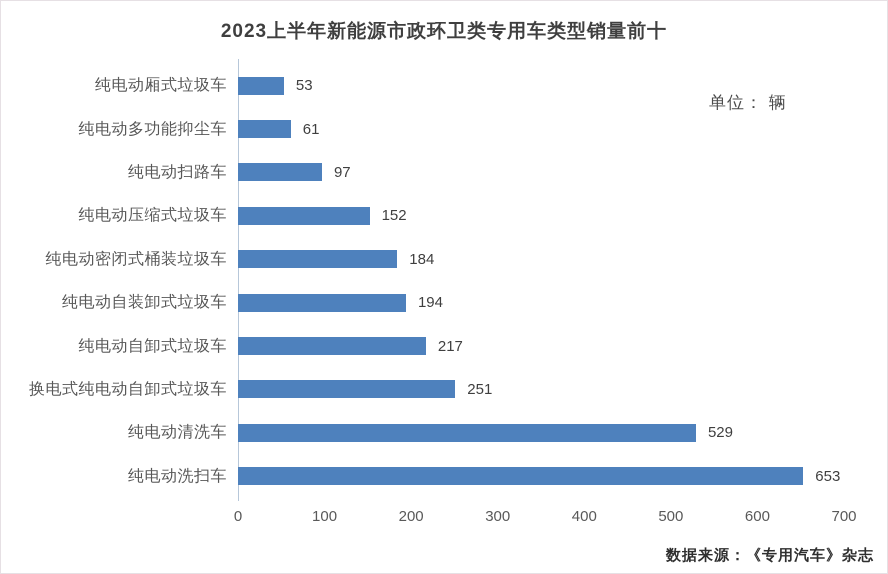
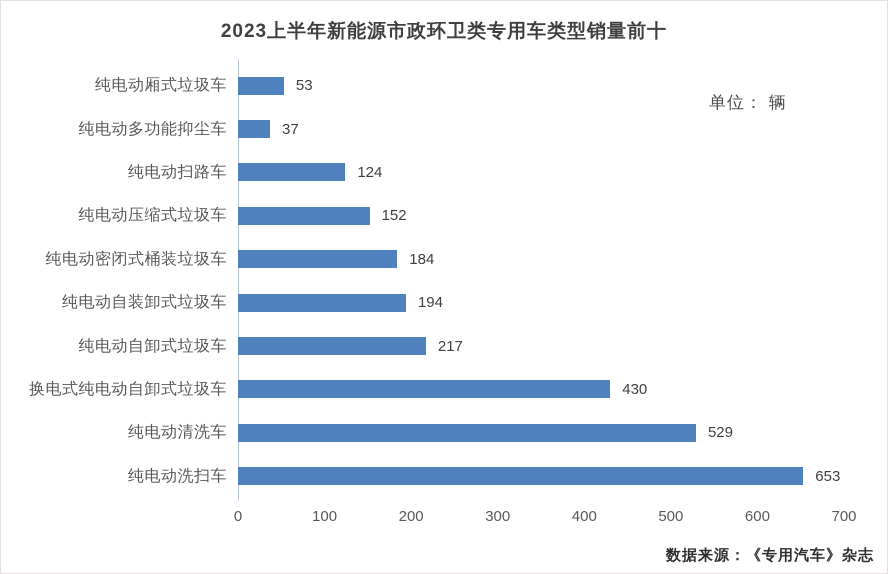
纯电动多功能抑尘车: 61 -> 37
纯电动扫路车: 97 -> 124
换电式纯电动自卸式垃圾车: 251 -> 430
